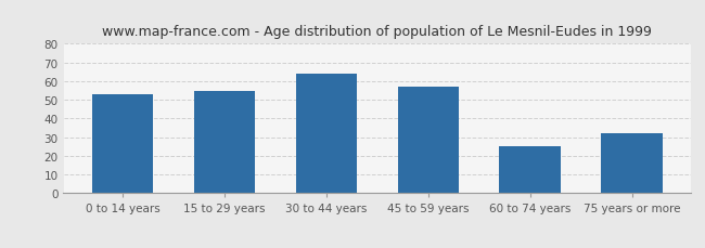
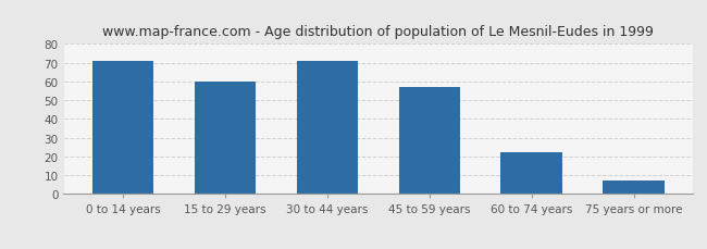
0 to 14 years: 53 -> 71
15 to 29 years: 55 -> 60
30 to 44 years: 64 -> 71
60 to 74 years: 25 -> 22
75 years or more: 32 -> 7
